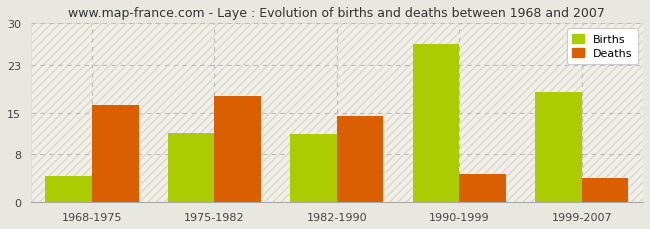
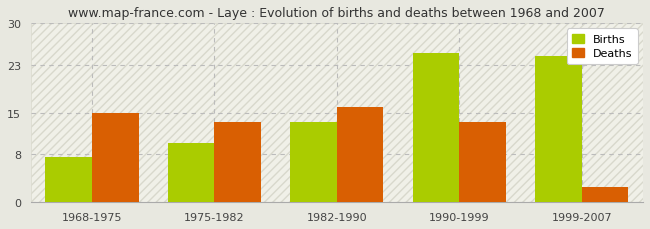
Births/1968-1975: 4.4 -> 7.5
Deaths/1968-1975: 16.2 -> 15.0
Births/1975-1982: 11.6 -> 10.0
Deaths/1975-1982: 17.8 -> 13.5
Births/1982-1990: 11.4 -> 13.5
Deaths/1982-1990: 14.4 -> 16.0
Births/1990-1999: 26.4 -> 25.0
Deaths/1990-1999: 4.8 -> 13.5
Births/1999-2007: 18.4 -> 24.5
Deaths/1999-2007: 4.0 -> 2.5
